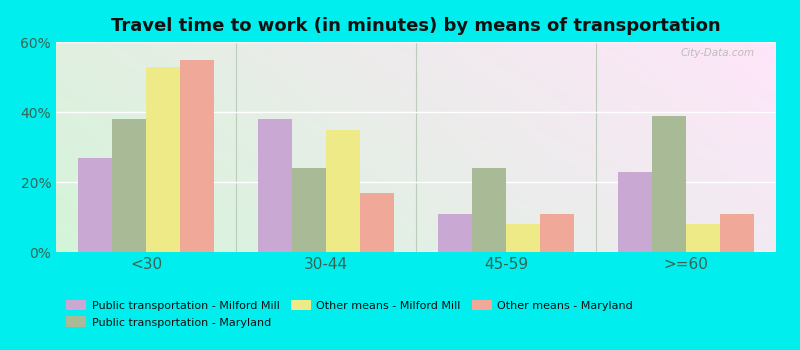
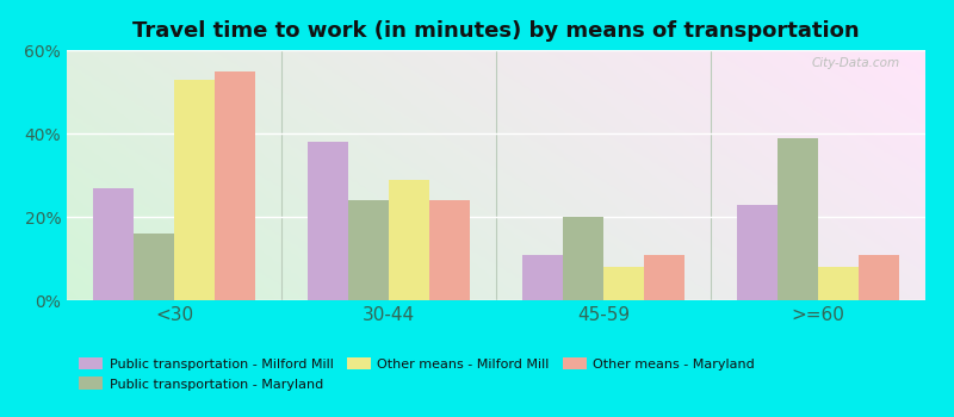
Public transportation - Maryland/<30: 38% -> 16%
Other means - Milford Mill/30-44: 35% -> 29%
Other means - Maryland/30-44: 17% -> 24%
Public transportation - Maryland/45-59: 24% -> 20%
